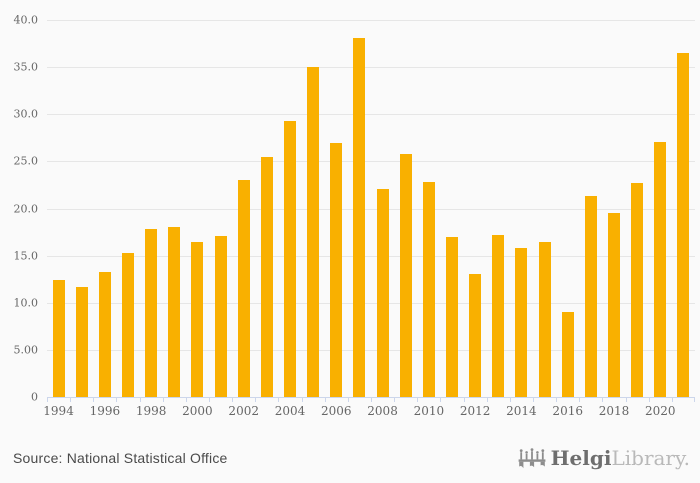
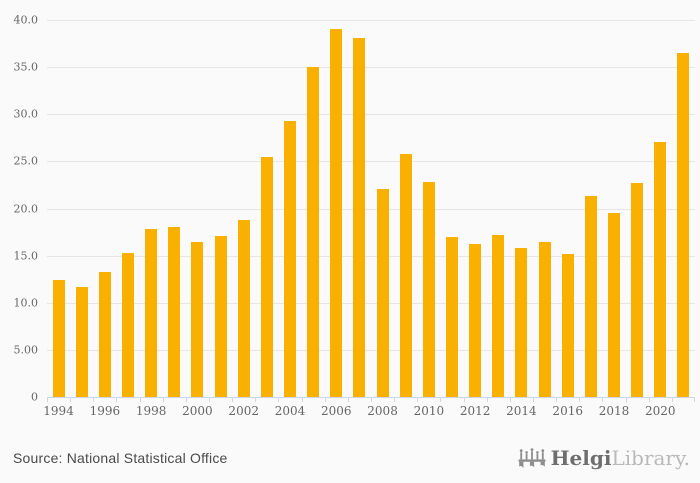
2002: 23 -> 19
2006: 27 -> 39
2012: 13 -> 16
2016: 9 -> 15
